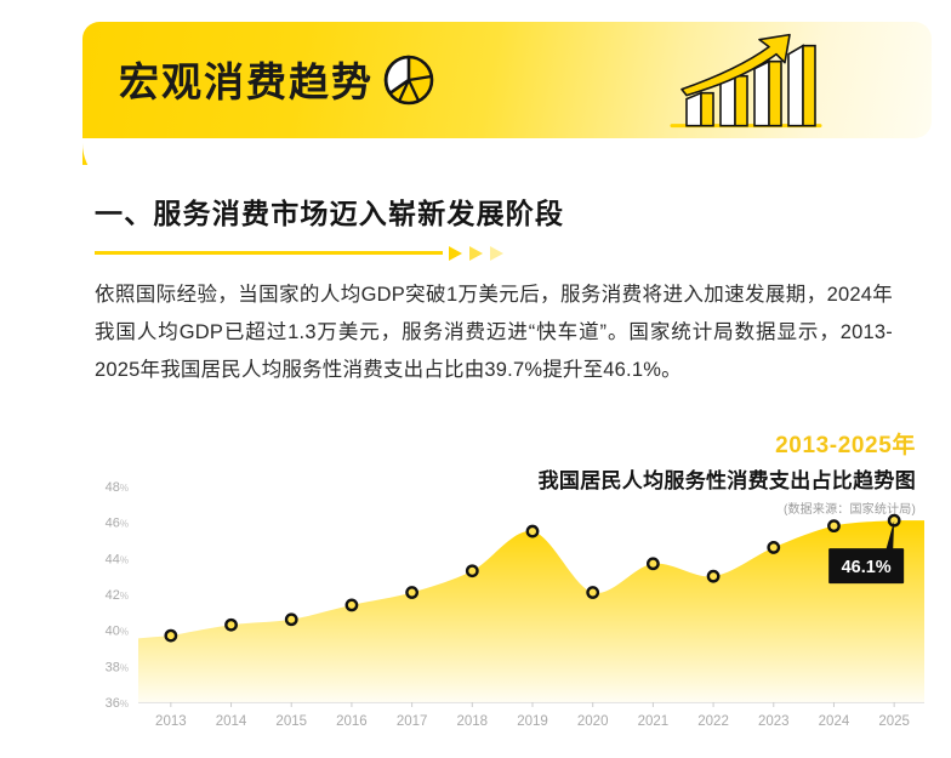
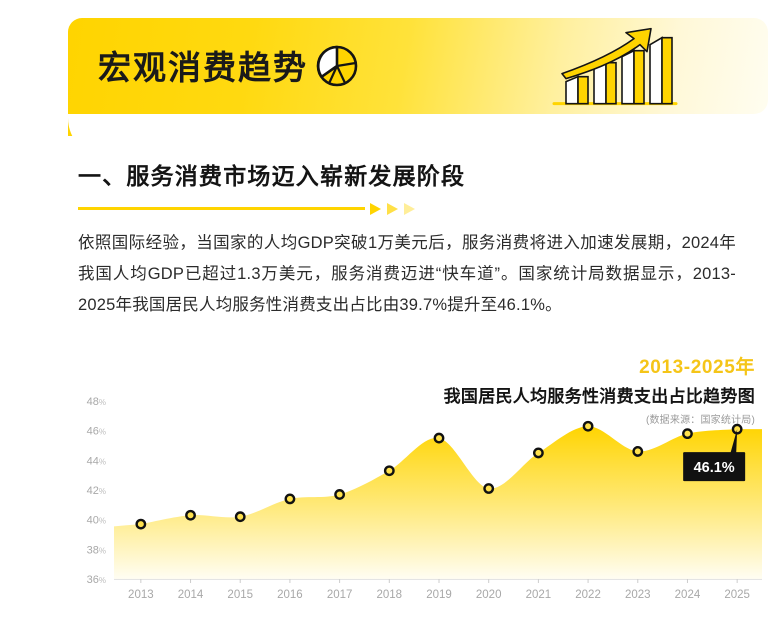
2015: 40.6 -> 40.2
2017: 42.1 -> 41.7
2021: 43.7 -> 44.5
2022: 43.0 -> 46.3
